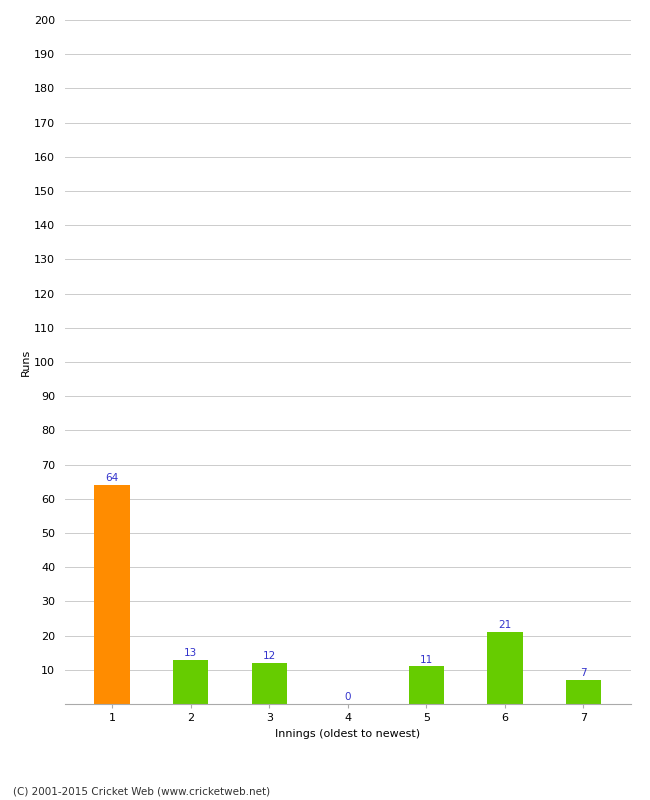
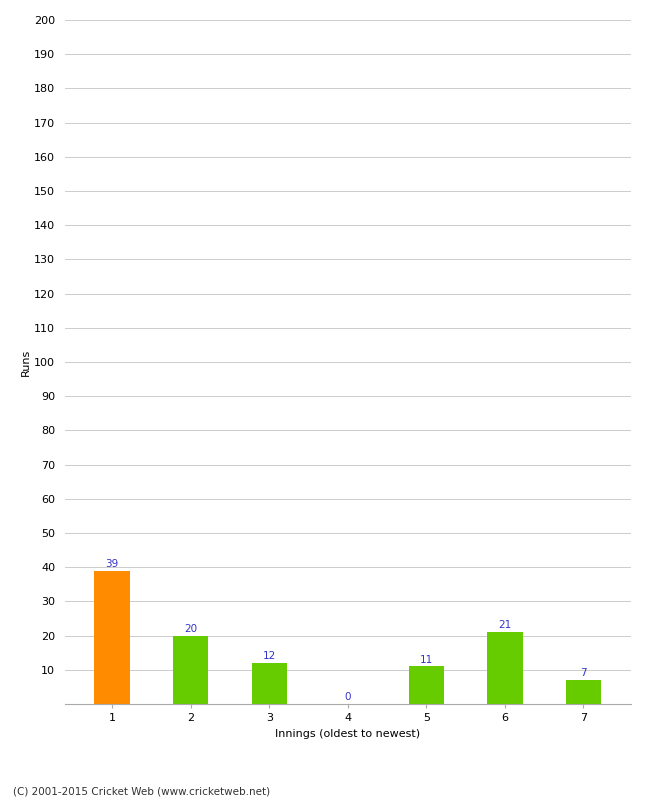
1: 64 -> 39
2: 13 -> 20
